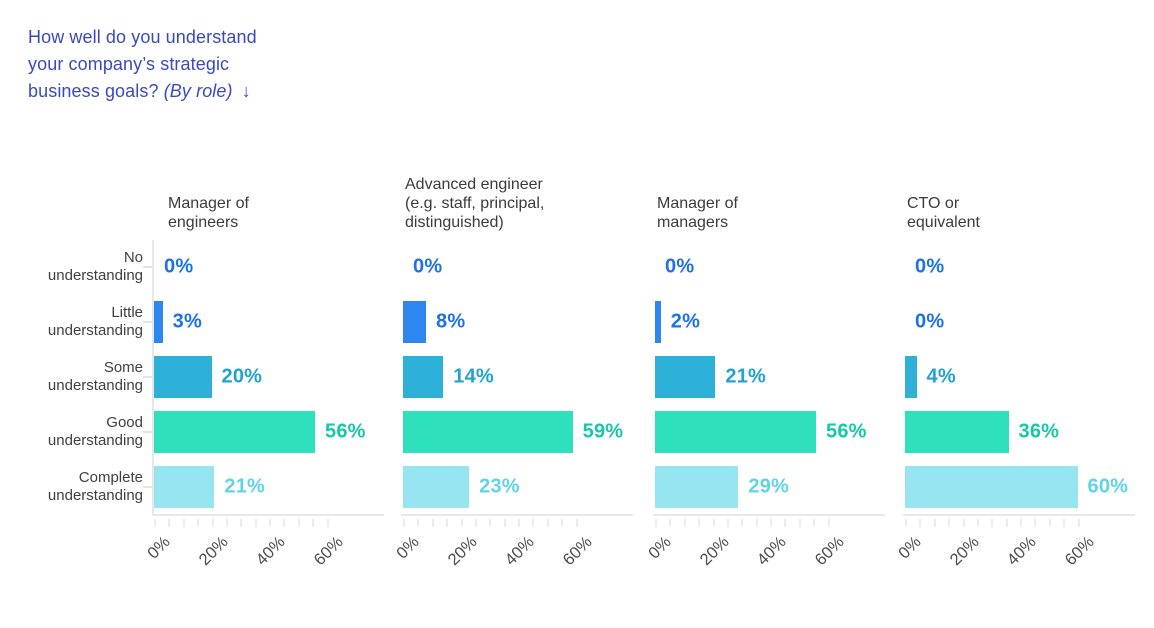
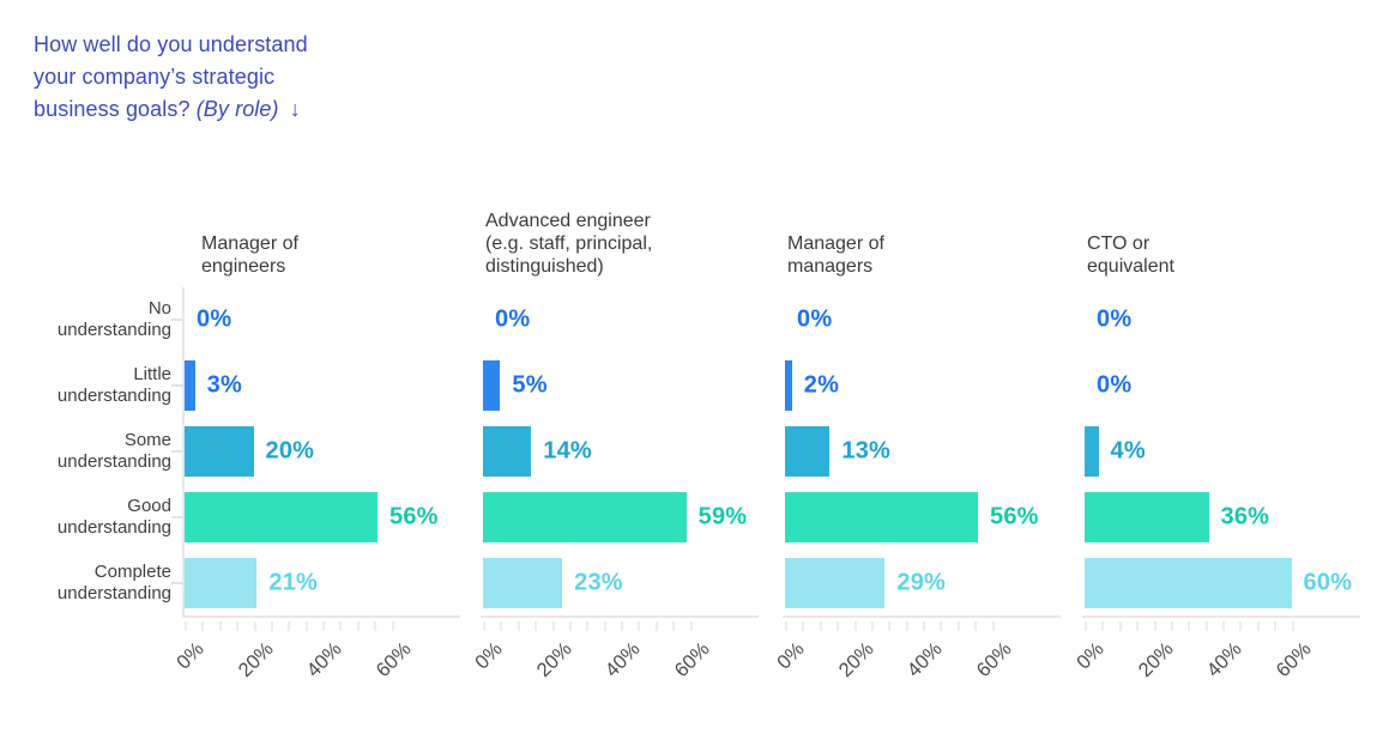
Advanced engineer (e.g. staff, principal, distinguished)/Little understanding: 8% -> 5%
Manager of managers/Some understanding: 21% -> 13%
